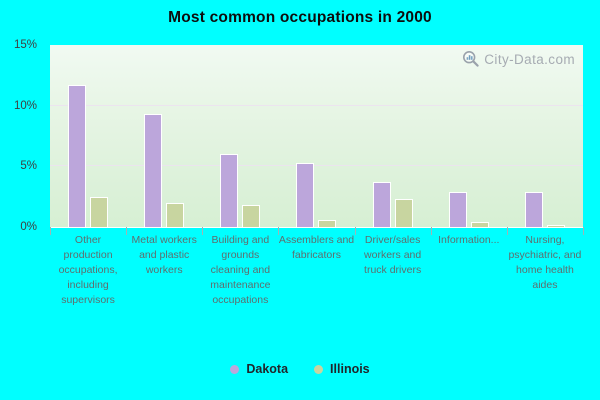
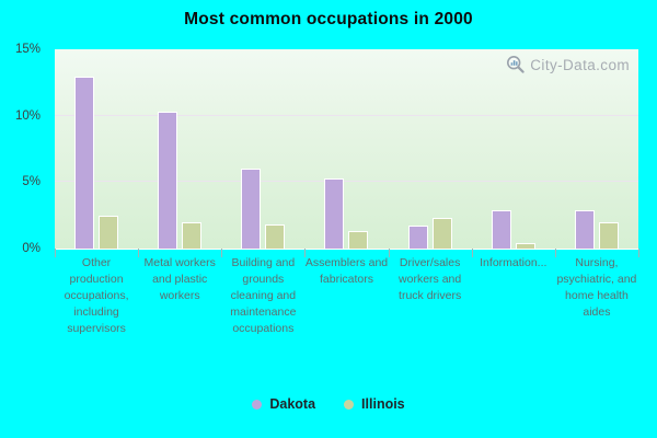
Dakota/Other production occupations, including supervisors: 11.7% -> 12.9%
Dakota/Metal workers and plastic workers: 9.3% -> 10.3%
Illinois/Assemblers and fabricators: 0.6% -> 1.3%
Dakota/Driver/sales workers and truck drivers: 3.7% -> 1.7%
Illinois/Nursing, psychiatric, and home health aides: 0.2% -> 2.0%
